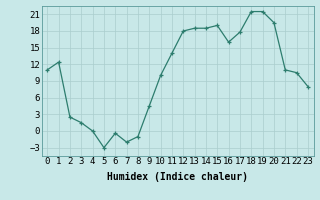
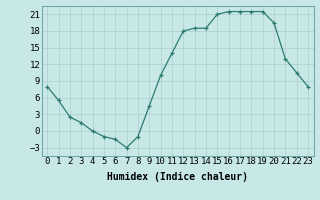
0: 11.0 -> 8.0
1: 12.4 -> 5.5
5: -3.0 -> -1.0
6: -0.4 -> -1.5
7: -2.0 -> -3.0
15: 19.0 -> 21.0
16: 16.0 -> 21.5
17: 17.8 -> 21.5
21: 11.0 -> 13.0
